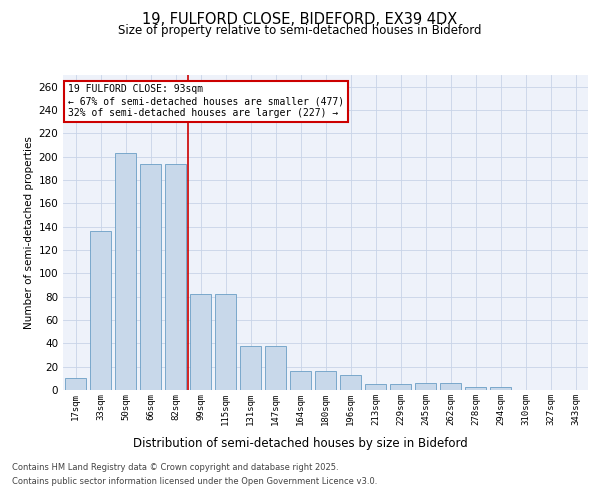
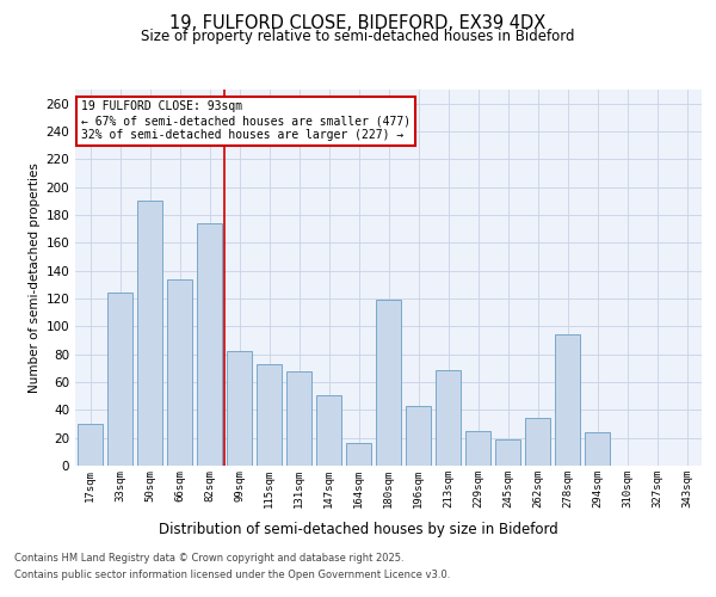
17sqm: 10 -> 30
33sqm: 136 -> 124
50sqm: 203 -> 190
66sqm: 194 -> 134
82sqm: 194 -> 174
115sqm: 82 -> 73
131sqm: 38 -> 68
147sqm: 38 -> 51
180sqm: 16 -> 119
196sqm: 13 -> 43
213sqm: 5 -> 69
229sqm: 5 -> 25
245sqm: 6 -> 19
262sqm: 6 -> 34
278sqm: 3 -> 94
294sqm: 3 -> 24
